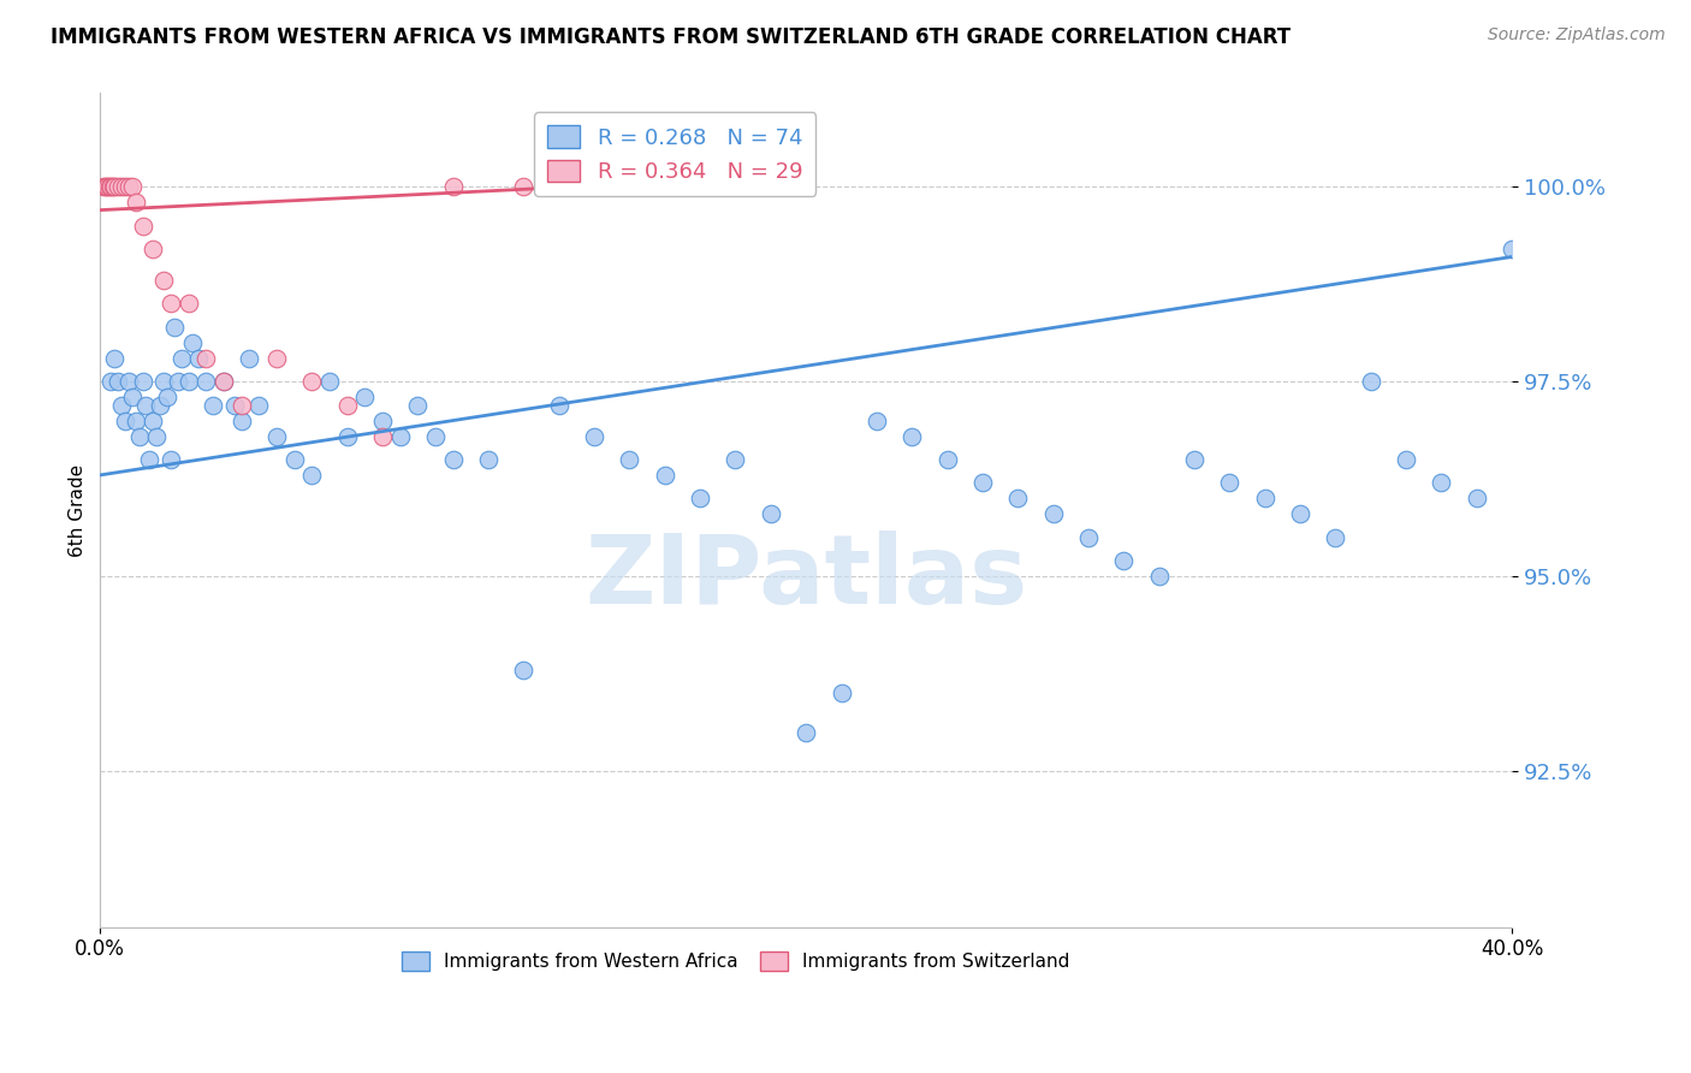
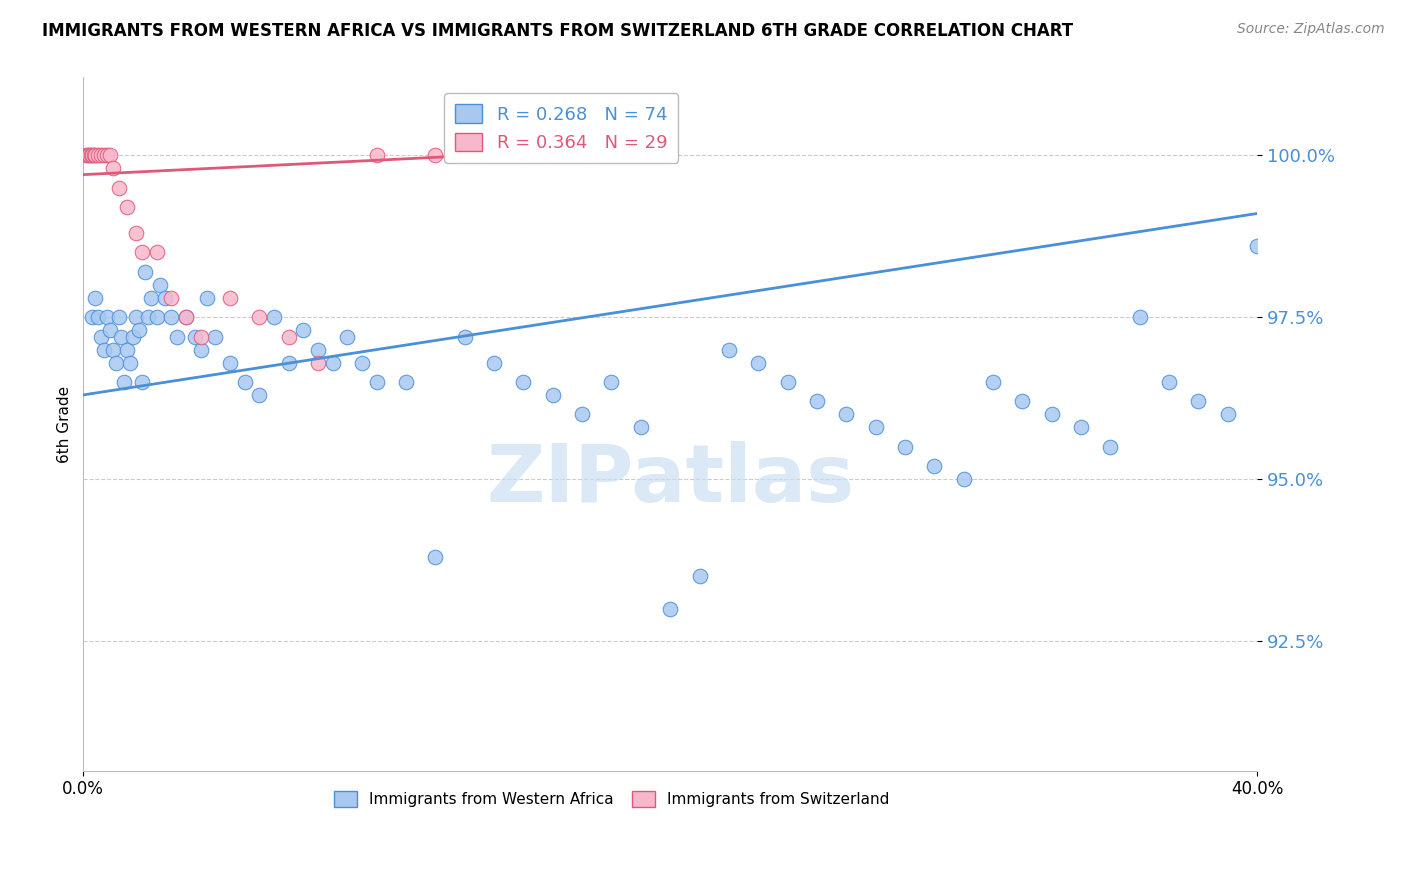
Immigrants from Western Africa/40.0%: 99.2% -> 98.6%
